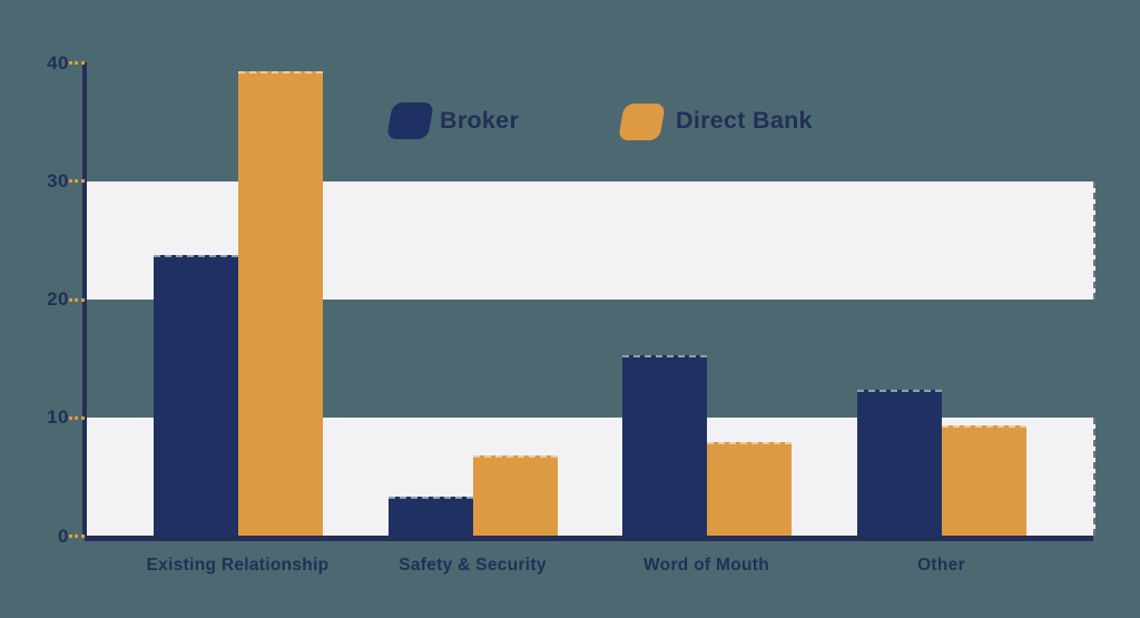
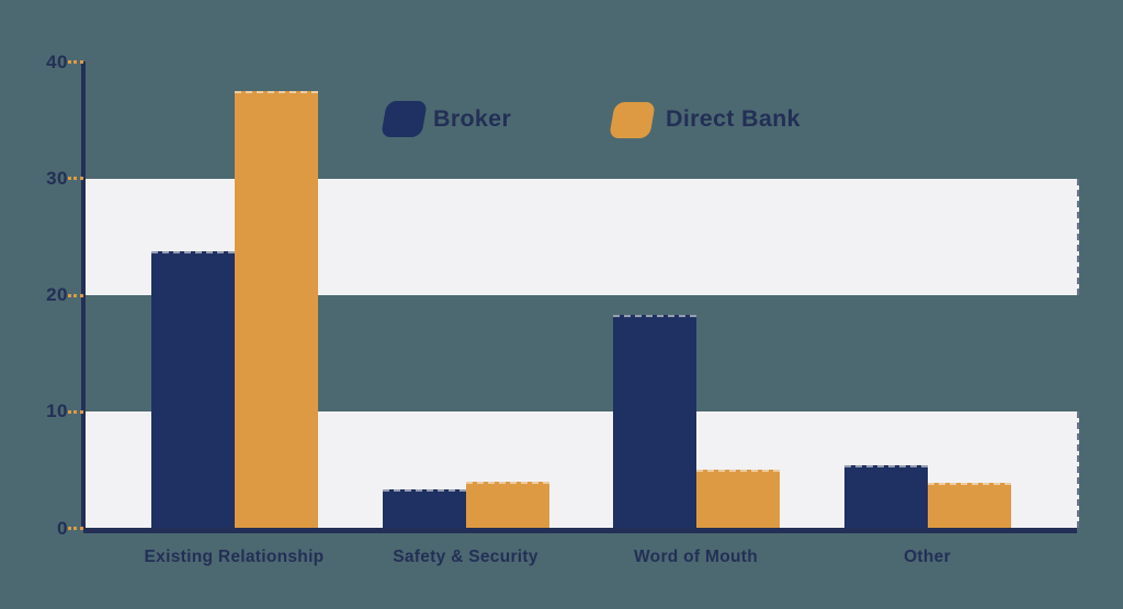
Direct Bank/Existing Relationship: 39.3 -> 37.5
Direct Bank/Safety & Security: 6.8 -> 4.0
Broker/Word of Mouth: 15.3 -> 18.3
Direct Bank/Word of Mouth: 8.0 -> 5.0
Broker/Other: 12.4 -> 5.4
Direct Bank/Other: 9.4 -> 3.9
